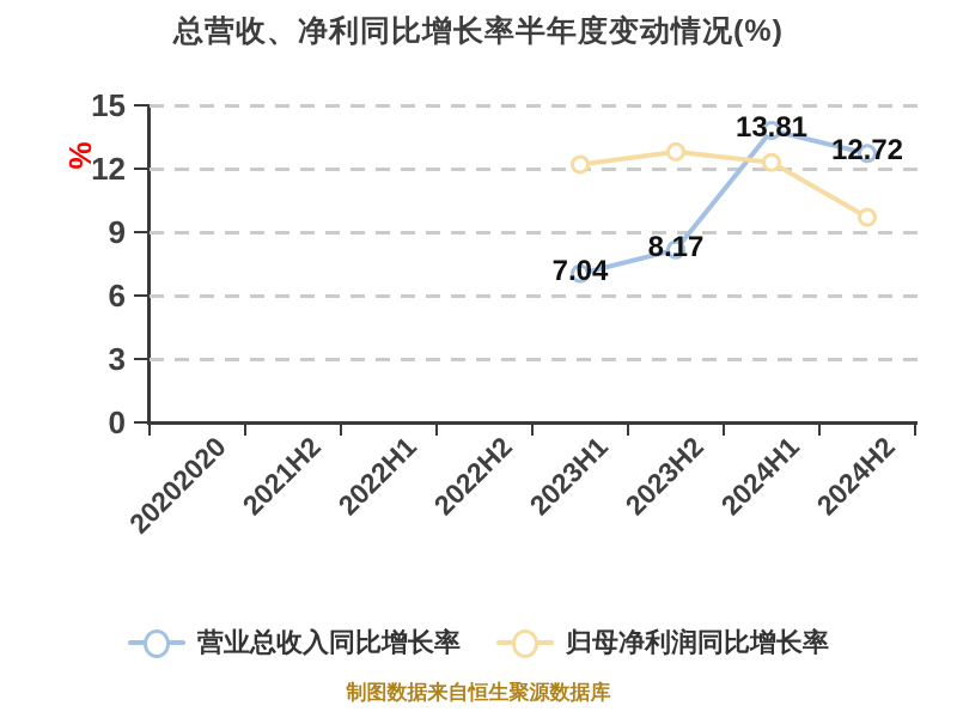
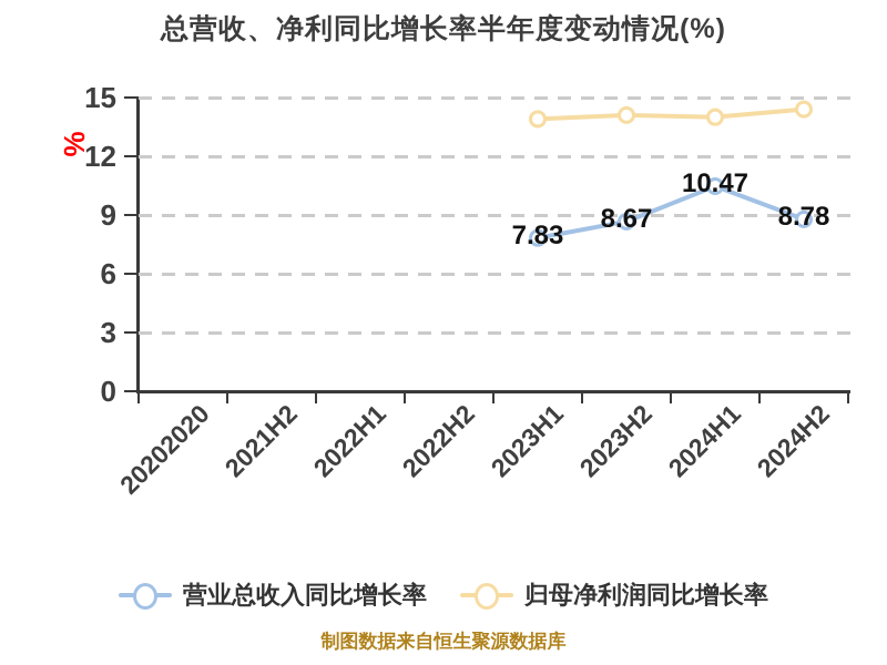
营业总收入同比增长率/2023H1: 7.04 -> 7.83
归母净利润同比增长率/2023H1: 12.2 -> 13.9
营业总收入同比增长率/2023H2: 8.17 -> 8.67
归母净利润同比增长率/2023H2: 12.8 -> 14.1
营业总收入同比增长率/2024H1: 13.81 -> 10.47
归母净利润同比增长率/2024H1: 12.3 -> 14.0
营业总收入同比增长率/2024H2: 12.72 -> 8.78
归母净利润同比增长率/2024H2: 9.7 -> 14.4
